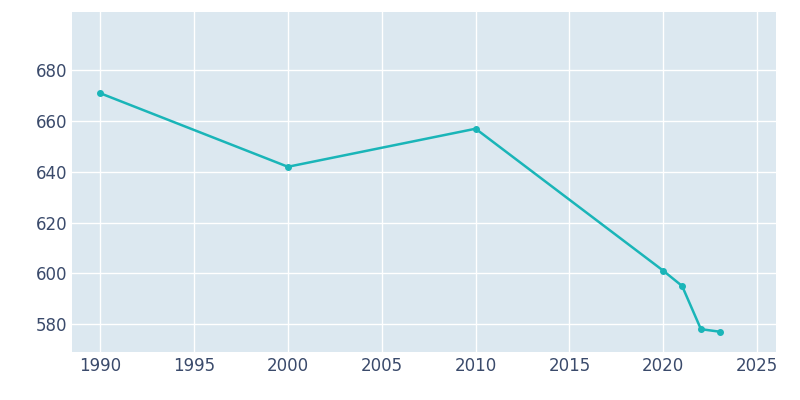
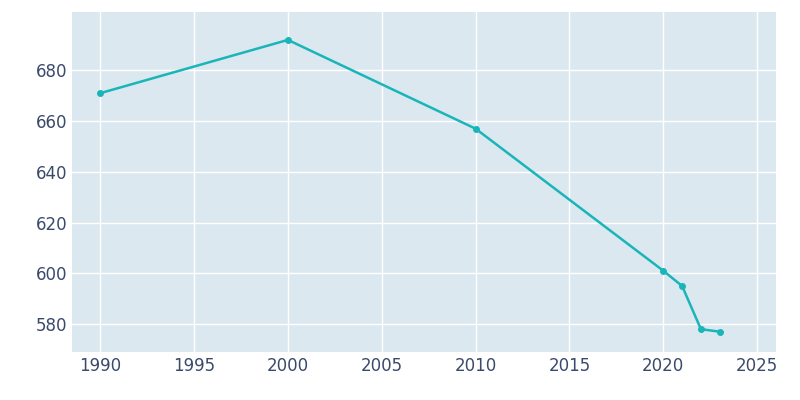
2000: 642 -> 692
